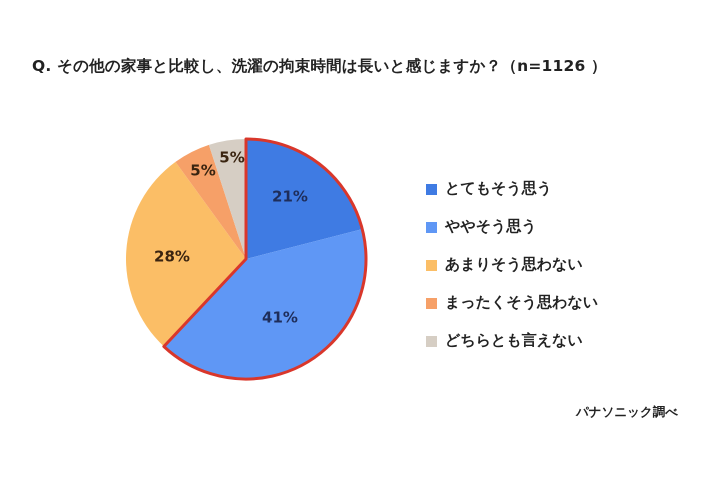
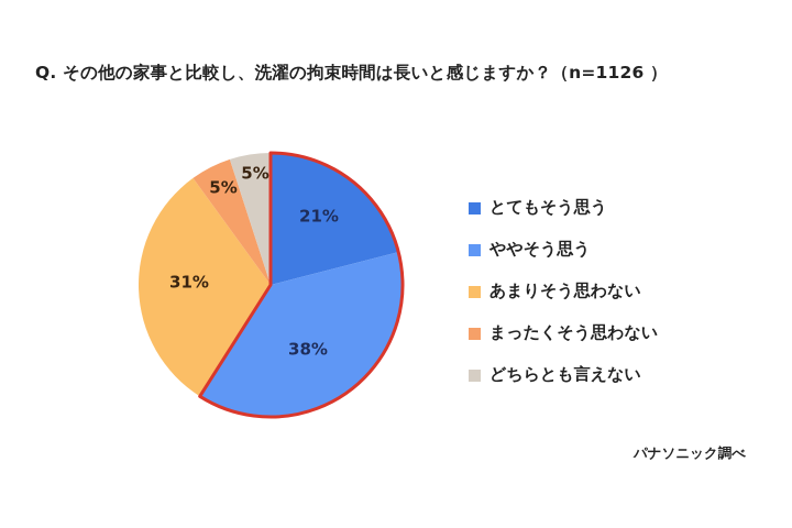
ややそう思う: 41% -> 38%
あまりそう思わない: 28% -> 31%
